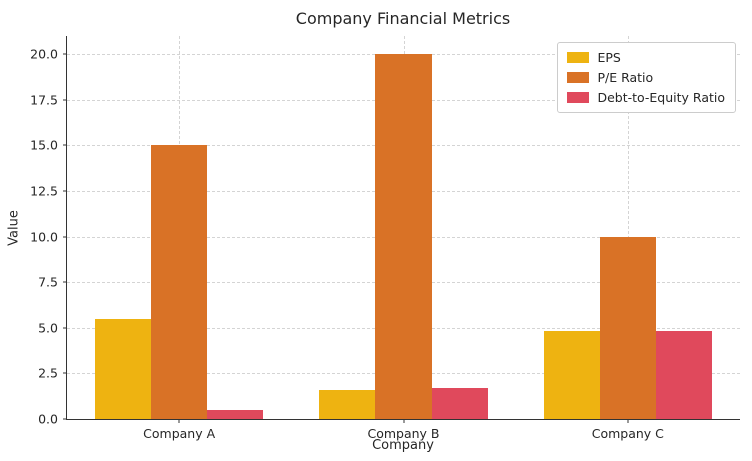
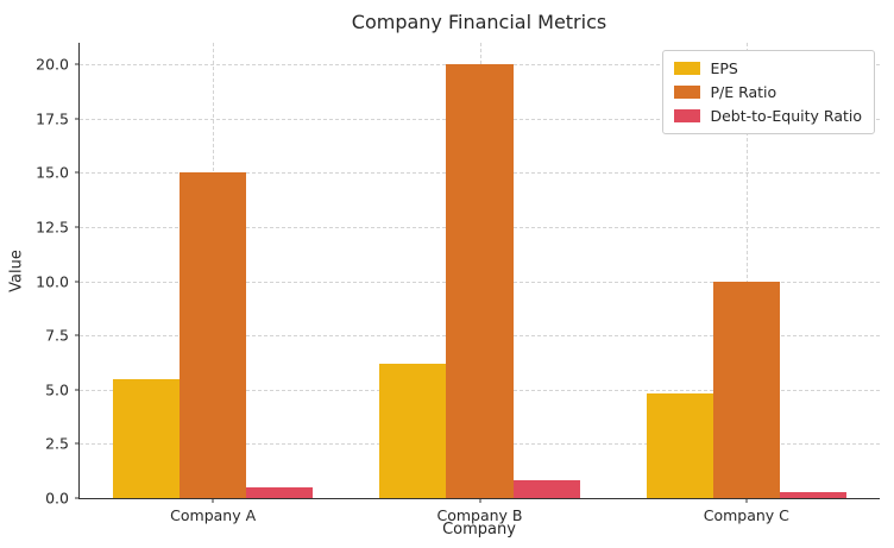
EPS/Company B: 1.6 -> 6.2
Debt-to-Equity Ratio/Company B: 1.7 -> 0.8
Debt-to-Equity Ratio/Company C: 4.8 -> 0.3
